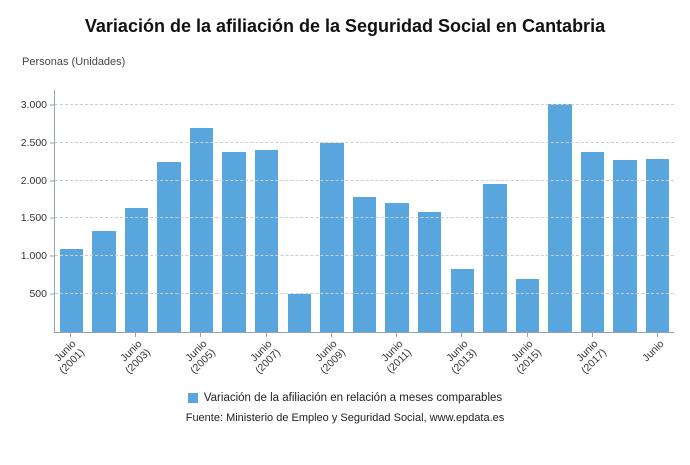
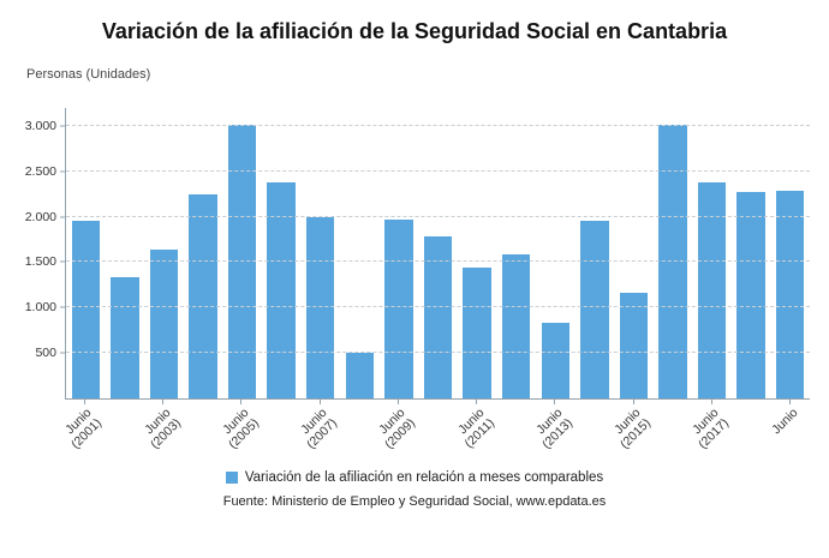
Junio (2001): 1100 -> 2000
Junio (2005): 2700 -> 3000
Junio (2007): 2400 -> 2000
Junio (2009): 2500 -> 2000
Junio (2011): 1700 -> 1400
Junio (2015): 700 -> 1200
